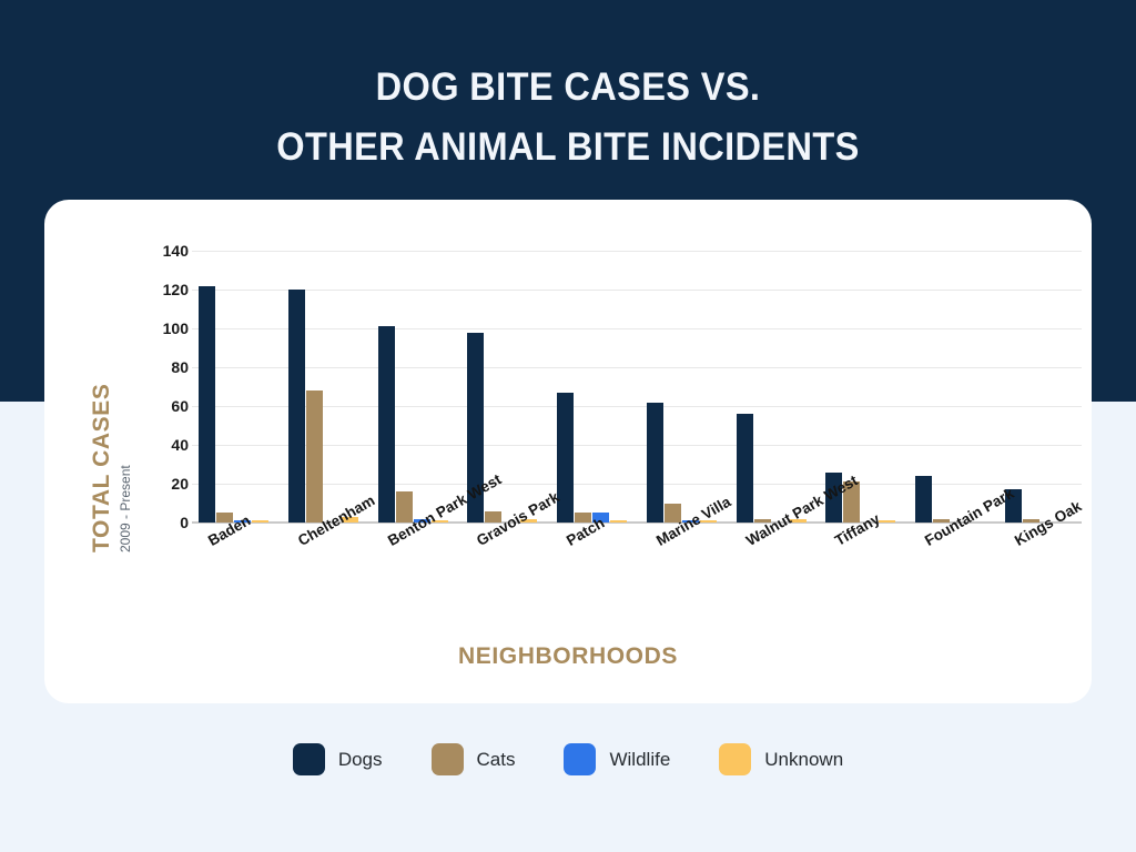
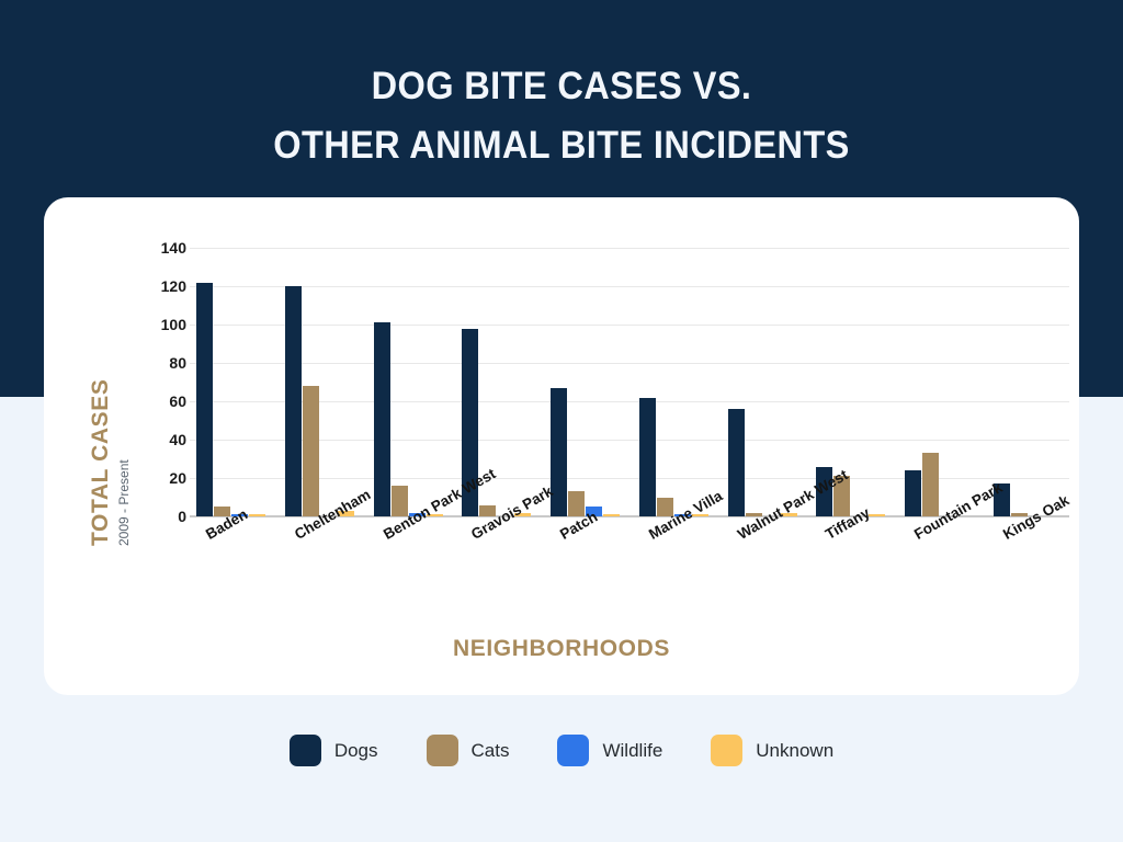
Cats/Patch: 5 -> 13
Cats/Fountain Park: 2 -> 33
